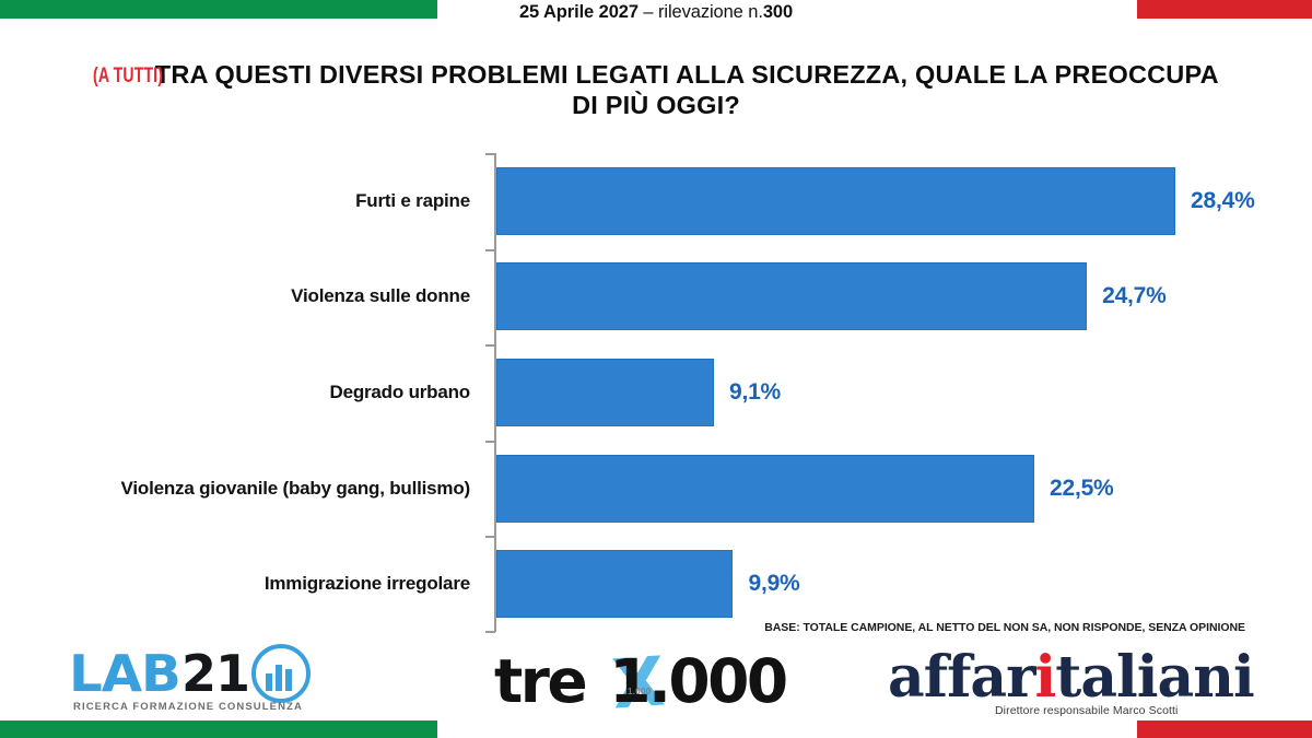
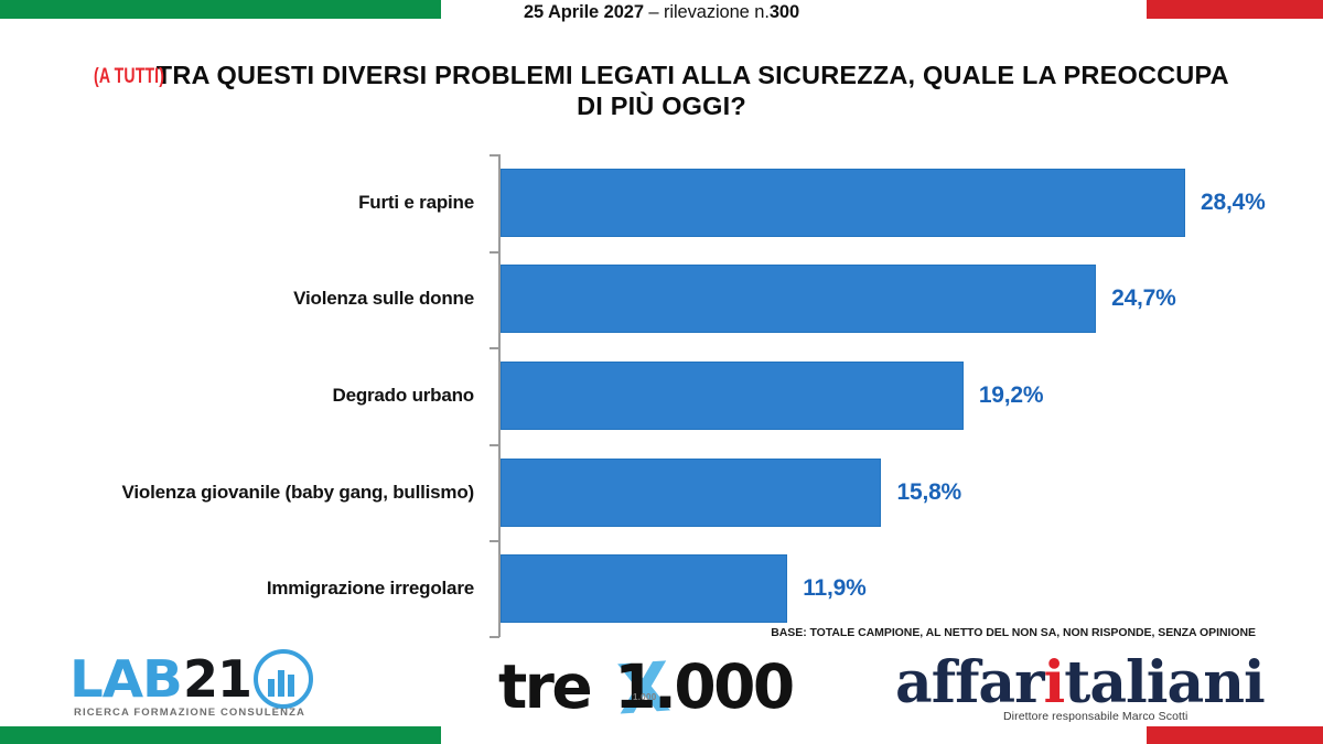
Degrado urbano: 9,1% -> 19,2%
Violenza giovanile (baby gang, bullismo): 22,5% -> 15,8%
Immigrazione irregolare: 9,9% -> 11,9%
